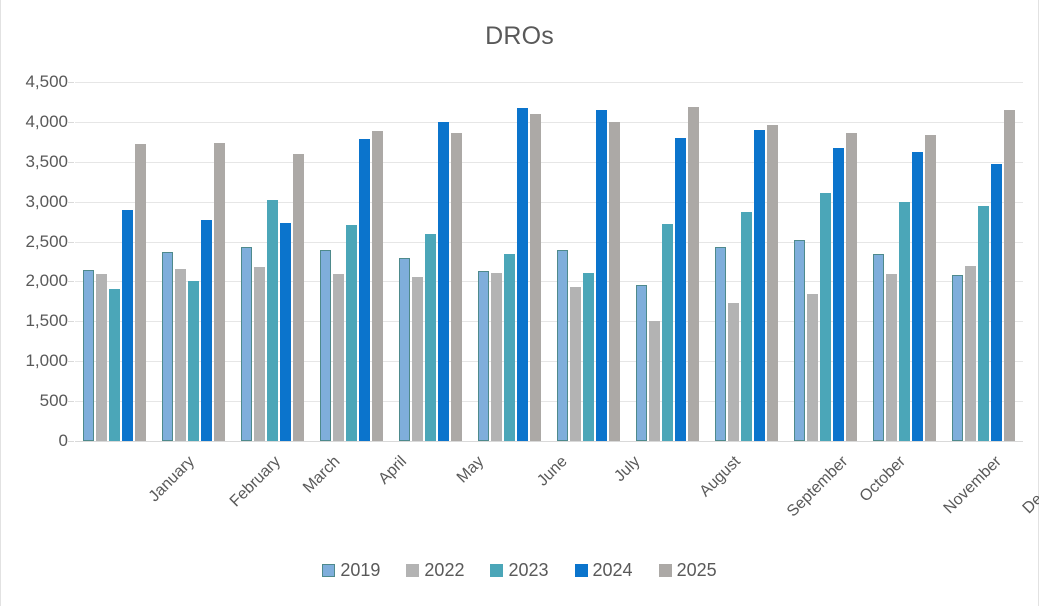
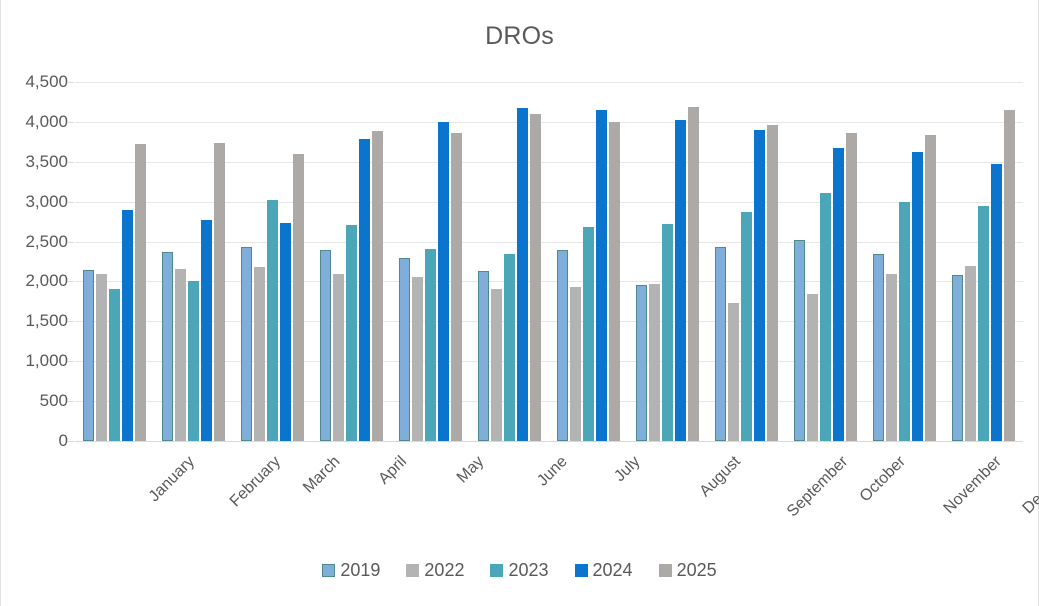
2023/May: 2600 -> 2400
2022/June: 2100 -> 1900
2023/July: 2100 -> 2700
2022/August: 1500 -> 2000
2024/August: 3800 -> 4000
